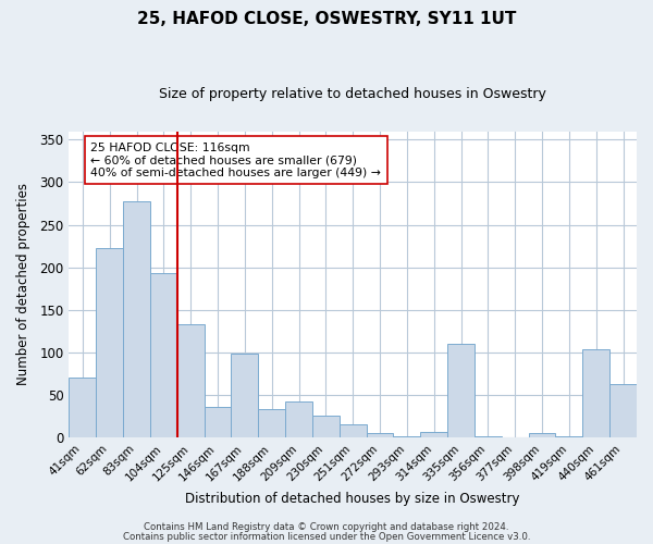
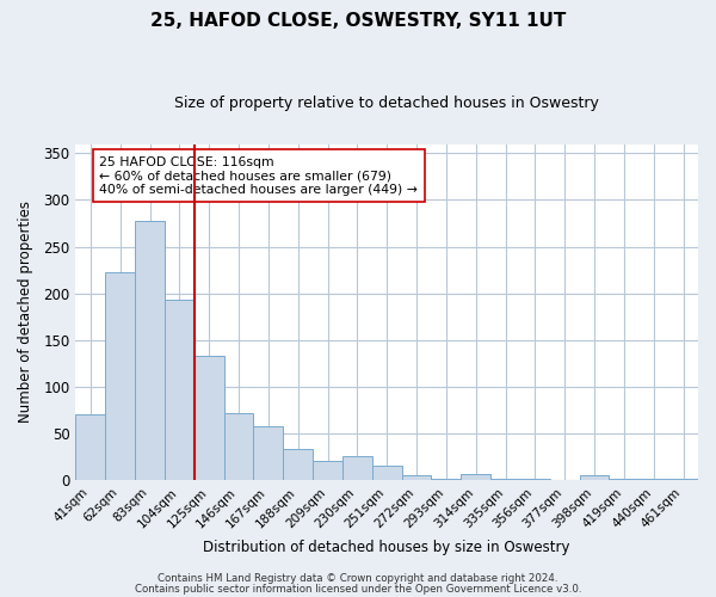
146sqm: 36 -> 72
167sqm: 98 -> 58
209sqm: 42 -> 21
335sqm: 110 -> 1
440sqm: 104 -> 1
461sqm: 62 -> 1
